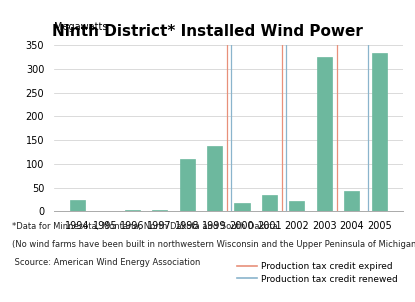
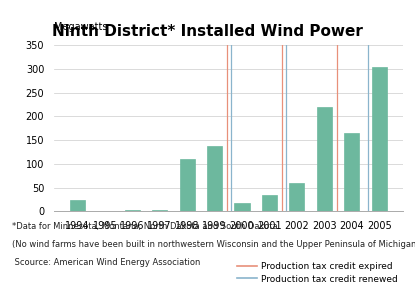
2002: 22 -> 60
2003: 325 -> 220
2004: 44 -> 165
2005: 333 -> 305
